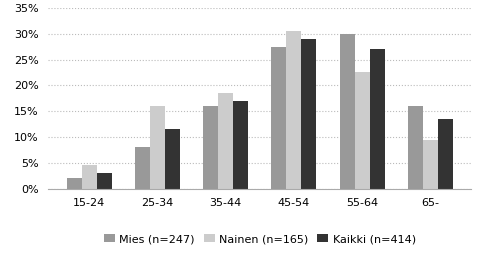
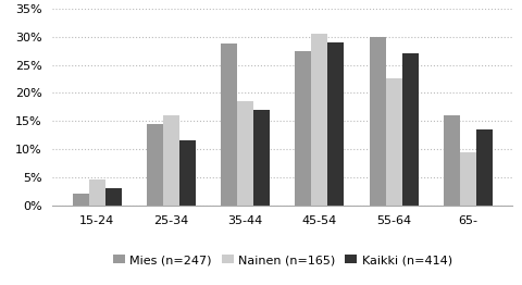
Mies (n=247)/25-34: 8.0% -> 14.4%
Mies (n=247)/35-44: 16.0% -> 28.8%
